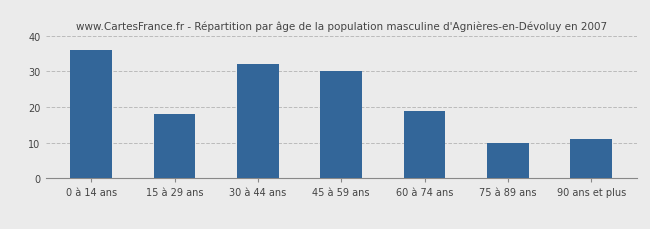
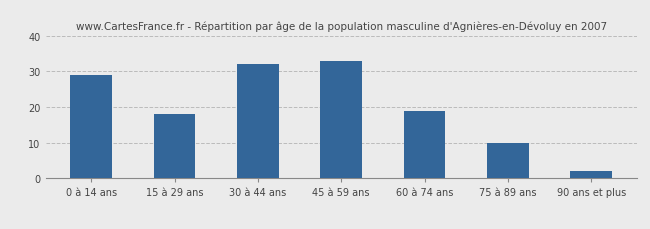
0 à 14 ans: 36 -> 29
45 à 59 ans: 30 -> 33
90 ans et plus: 11 -> 2
